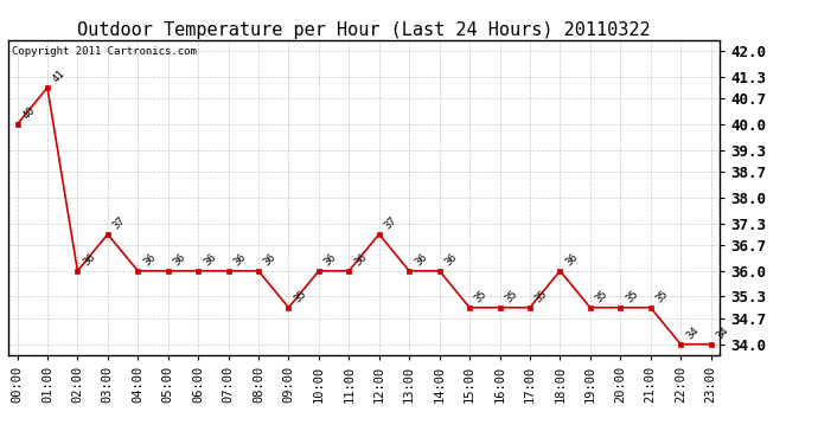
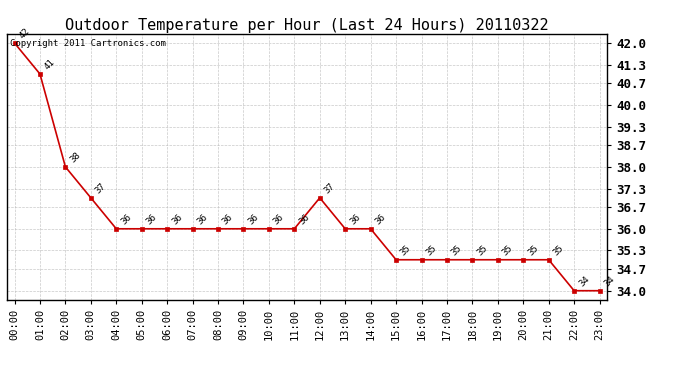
00:00: 40 -> 42
02:00: 36 -> 38
09:00: 35 -> 36
18:00: 36 -> 35
